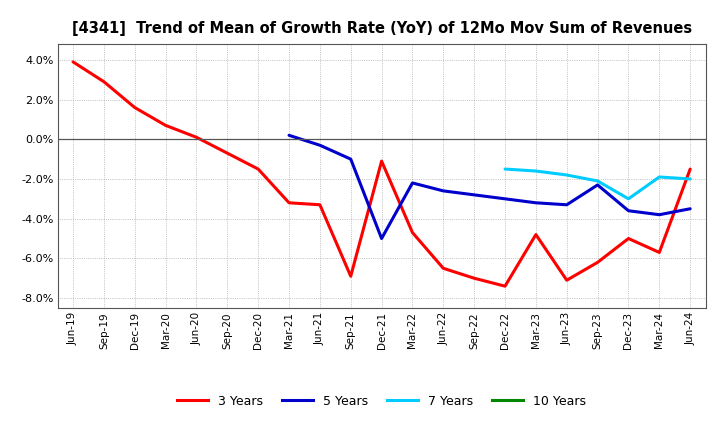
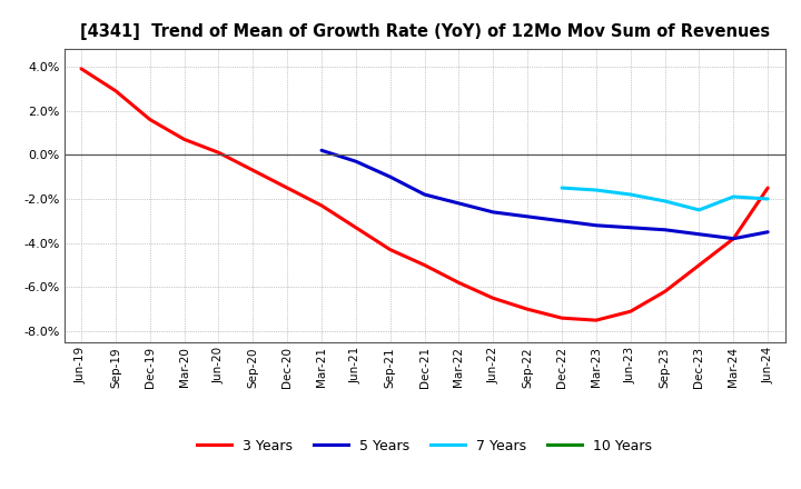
3 Years/Mar-21: -3.2% -> -2.3%
3 Years/Sep-21: -6.9% -> -4.3%
3 Years/Dec-21: -1.1% -> -5.0%
5 Years/Dec-21: -5.0% -> -1.8%
3 Years/Mar-22: -4.7% -> -5.8%
3 Years/Mar-23: -4.8% -> -7.5%
5 Years/Sep-23: -2.3% -> -3.4%
7 Years/Dec-23: -3.0% -> -2.5%
3 Years/Mar-24: -5.7% -> -3.8%
